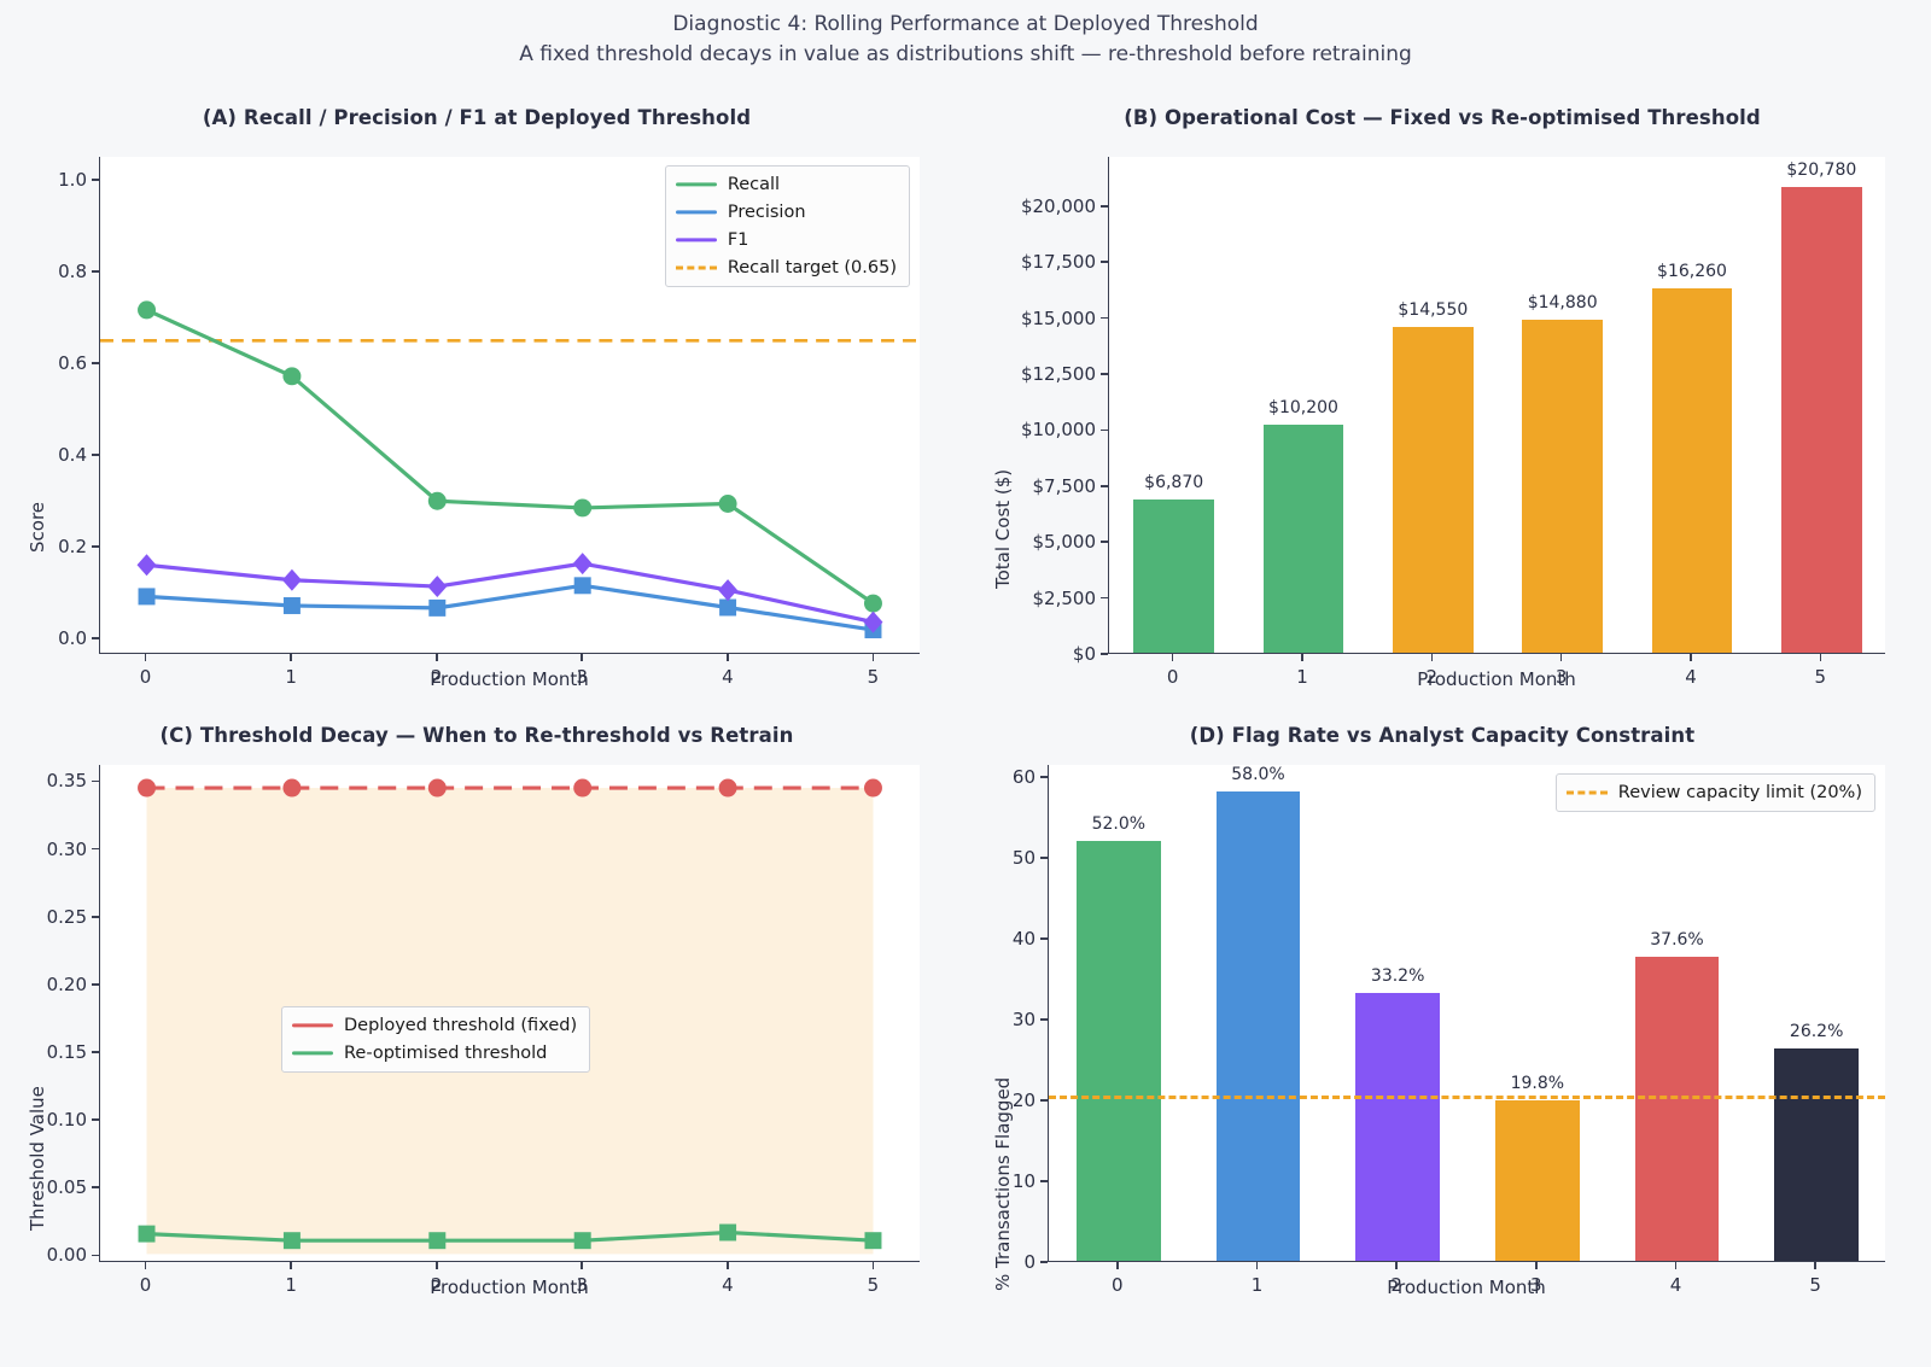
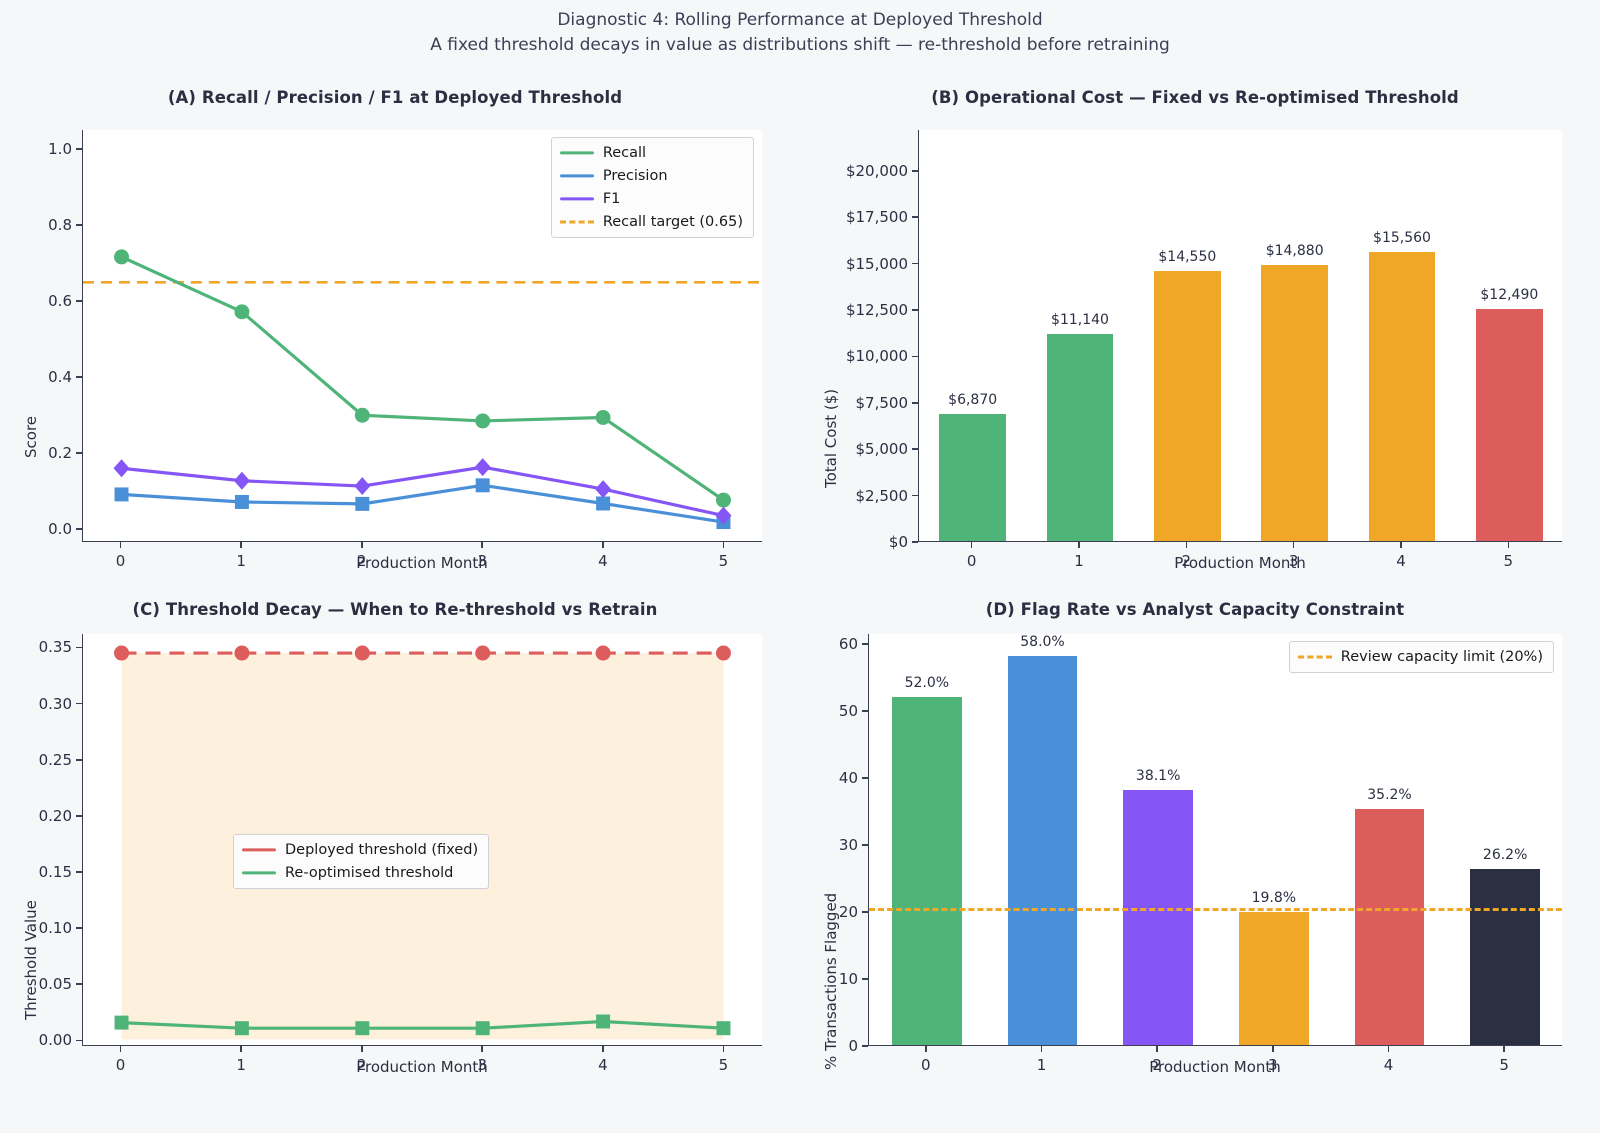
(B) Operational Cost — Fixed vs Re-optimised Threshold/1: $10,200 -> $11,140
(B) Operational Cost — Fixed vs Re-optimised Threshold/4: $16,260 -> $15,560
(B) Operational Cost — Fixed vs Re-optimised Threshold/5: $20,780 -> $12,490
(D) Flag Rate vs Analyst Capacity Constraint/2: 33.2% -> 38.1%
(D) Flag Rate vs Analyst Capacity Constraint/4: 37.6% -> 35.2%
